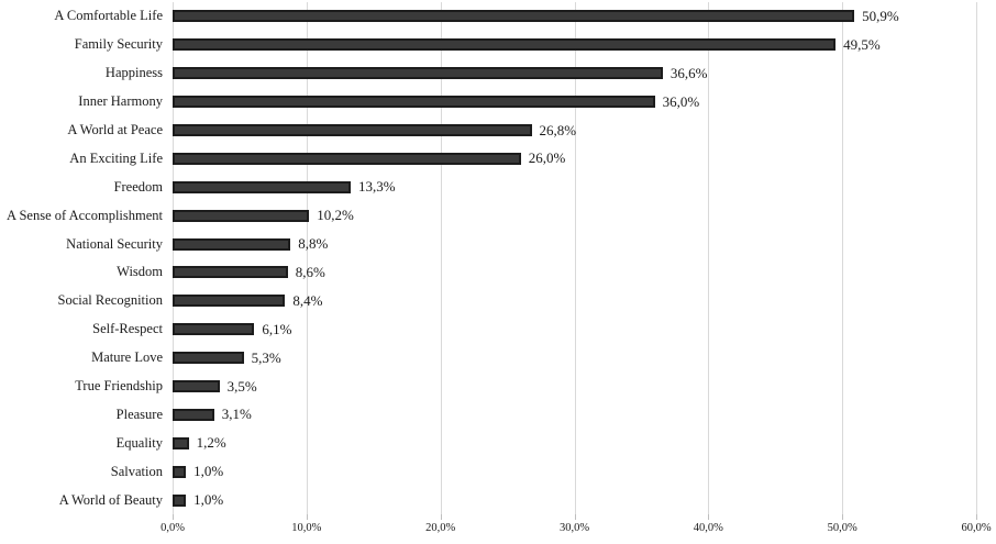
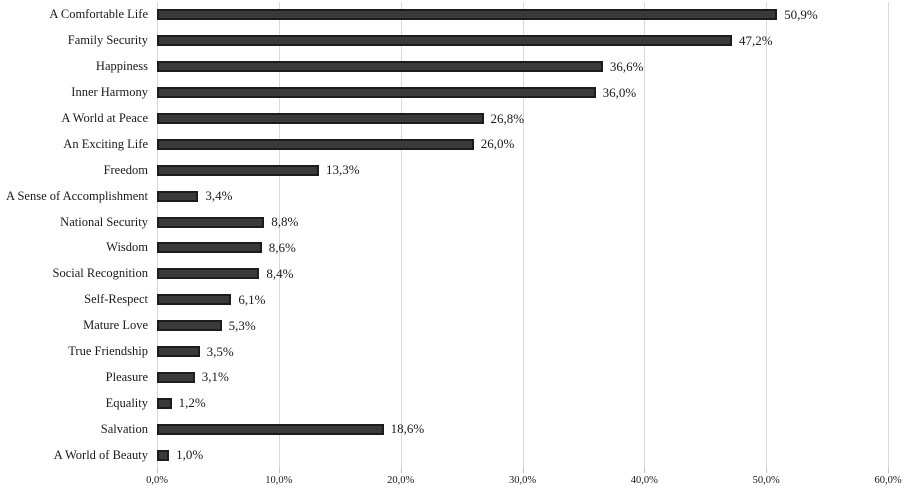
Family Security: 49,5% -> 47,2%
A Sense of Accomplishment: 10,2% -> 3,4%
Salvation: 1,0% -> 18,6%
